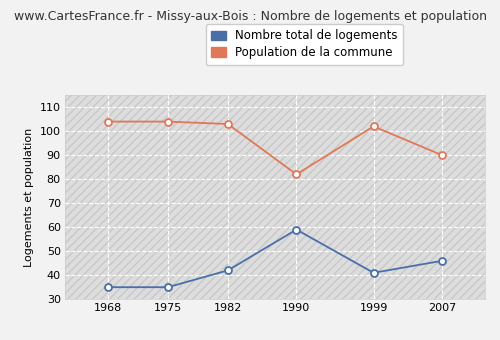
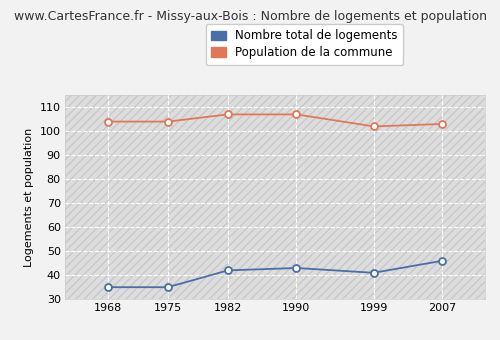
Population de la commune/1982: 103 -> 107
Nombre total de logements/1990: 59 -> 43
Population de la commune/1990: 82 -> 107
Population de la commune/2007: 90 -> 103
